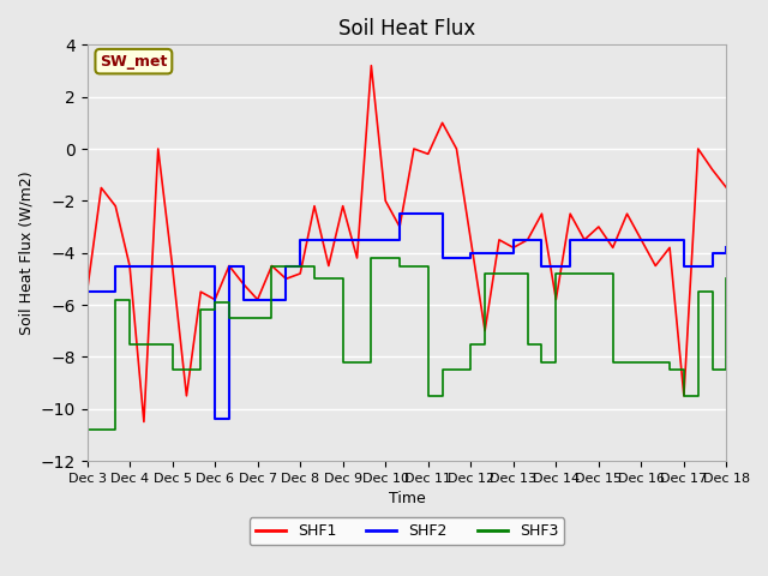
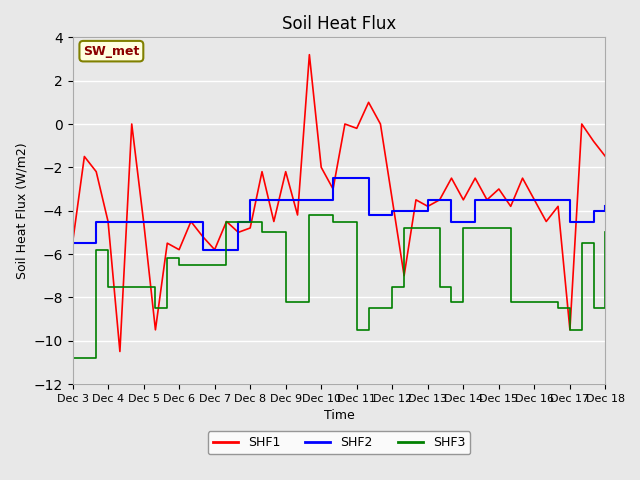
SHF3/Dec 5: -8.5 -> -7.5
SHF2/Dec 6: -10.4 -> -4.5
SHF3/Dec 6: -5.9 -> -6.5
SHF1/Dec 14: -5.8 -> -3.5
